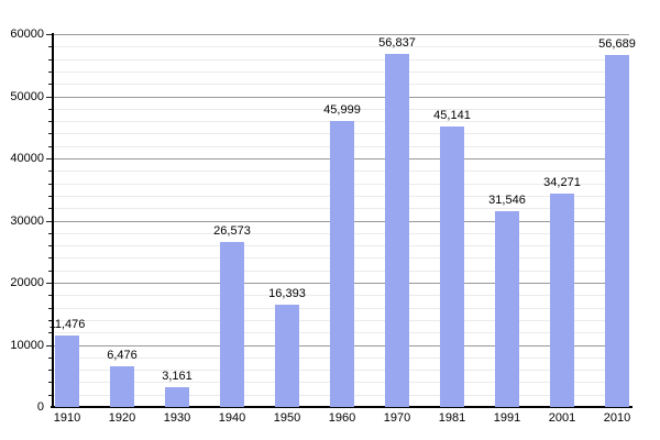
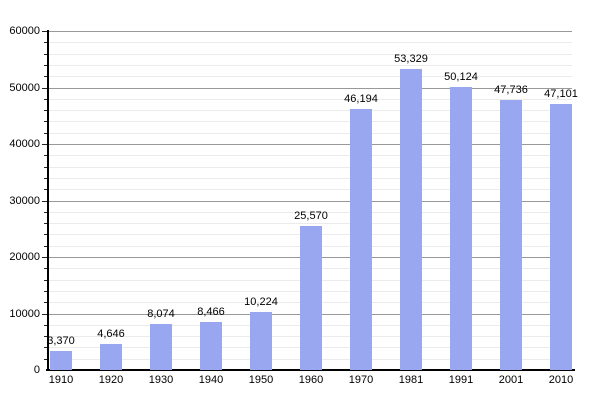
1910: 11,476 -> 3,370
1920: 6,476 -> 4,646
1930: 3,161 -> 8,074
1940: 26,573 -> 8,466
1950: 16,393 -> 10,224
1960: 45,999 -> 25,570
1970: 56,837 -> 46,194
1981: 45,141 -> 53,329
1991: 31,546 -> 50,124
2001: 34,271 -> 47,736
2010: 56,689 -> 47,101
